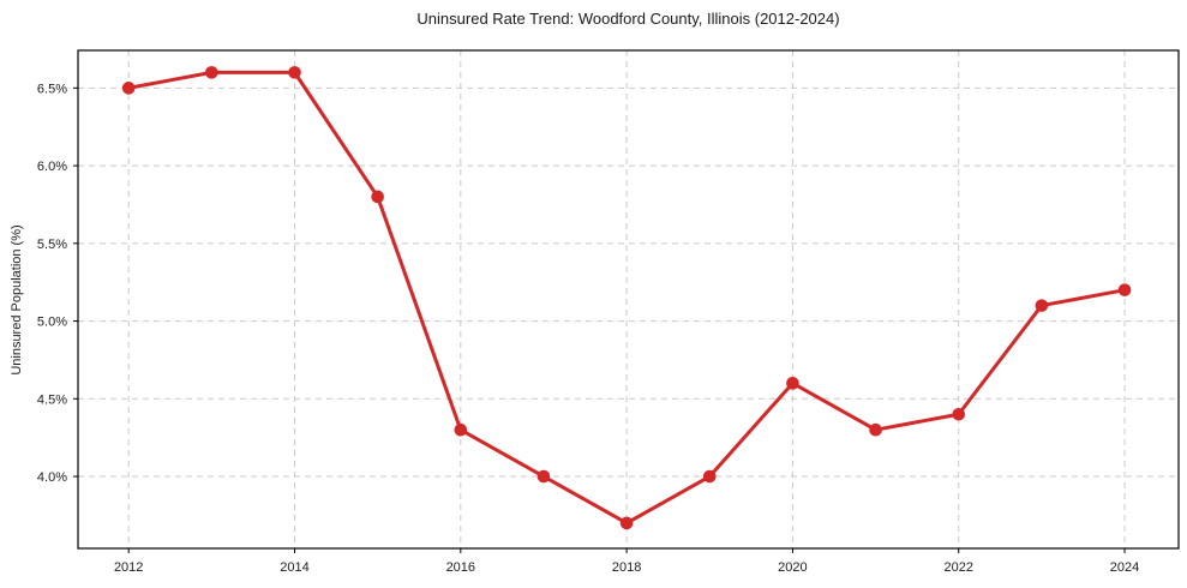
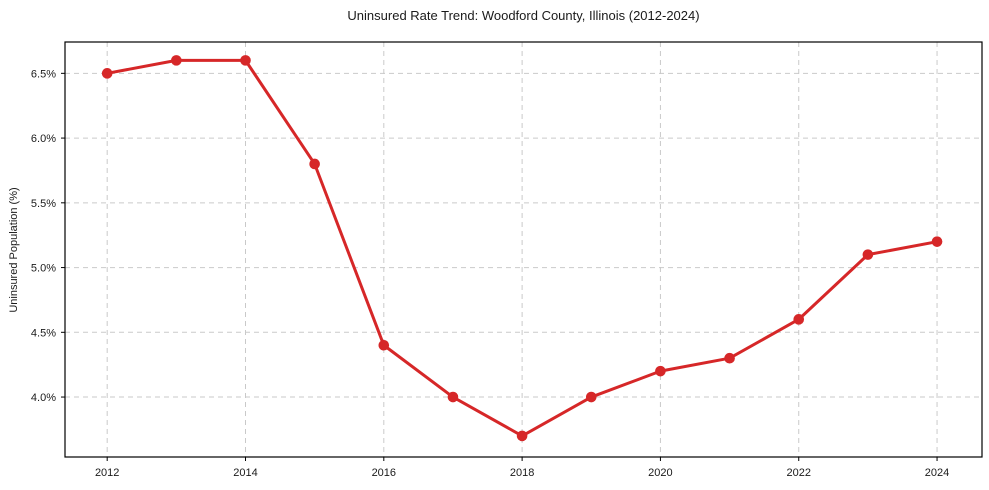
2016: 4.3% -> 4.4%
2020: 4.6% -> 4.2%
2022: 4.4% -> 4.6%
